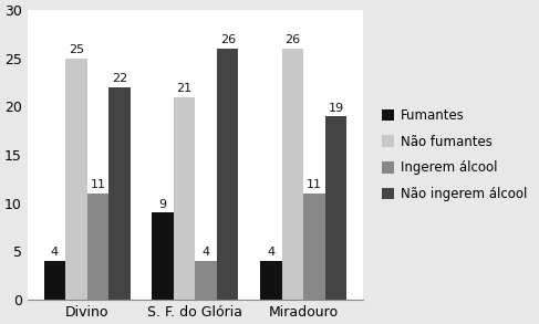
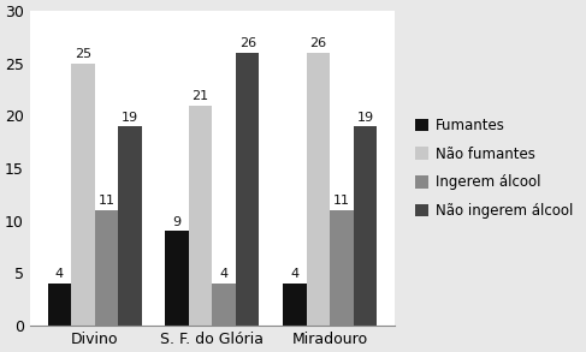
Não ingerem álcool/Divino: 22 -> 19
